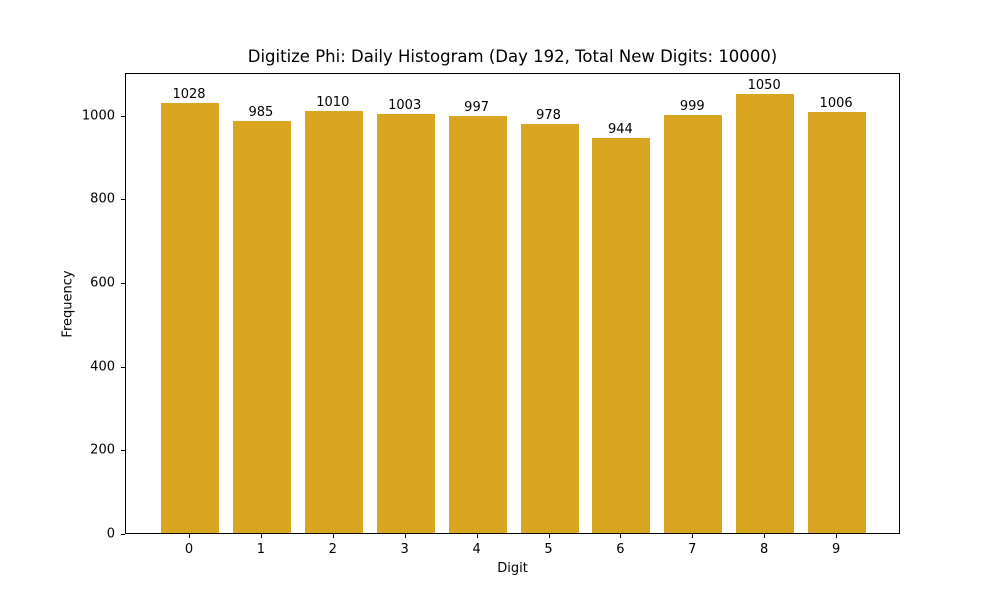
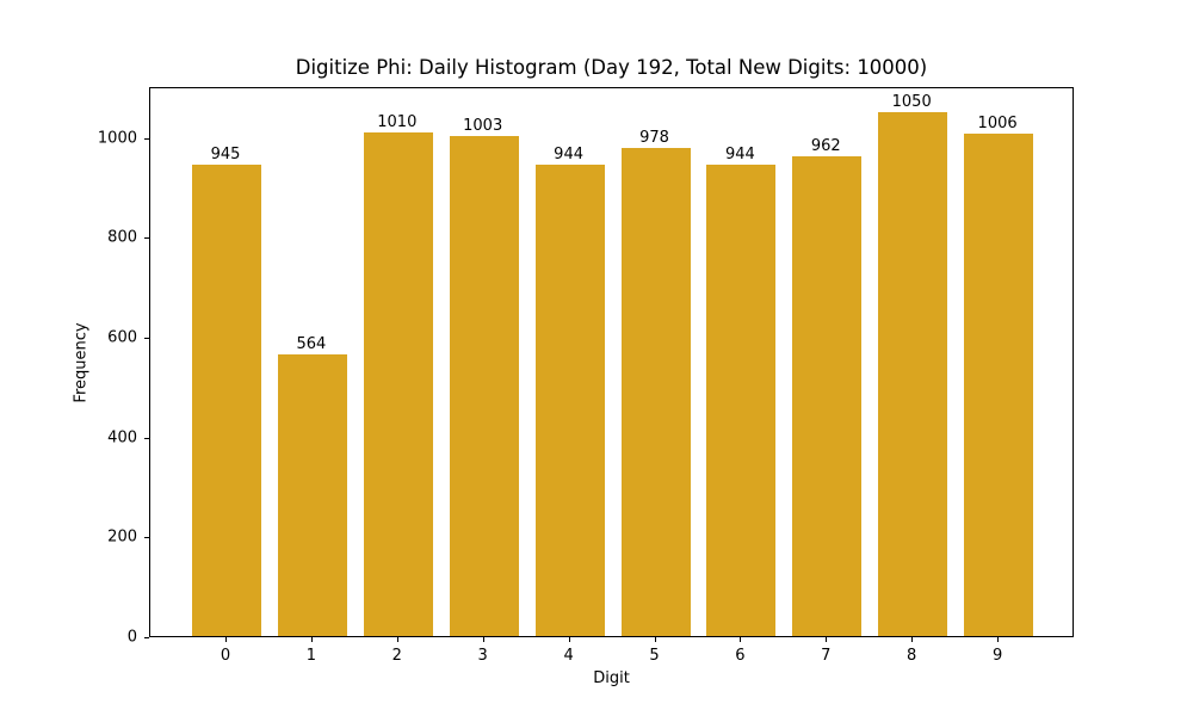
0: 1028 -> 945
1: 985 -> 564
4: 997 -> 944
7: 999 -> 962
